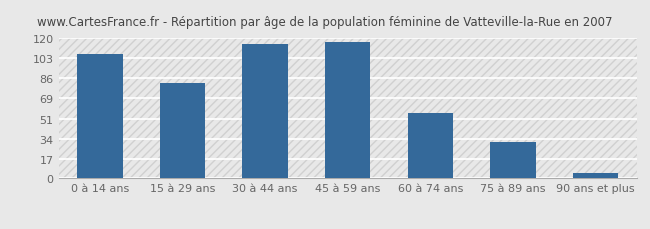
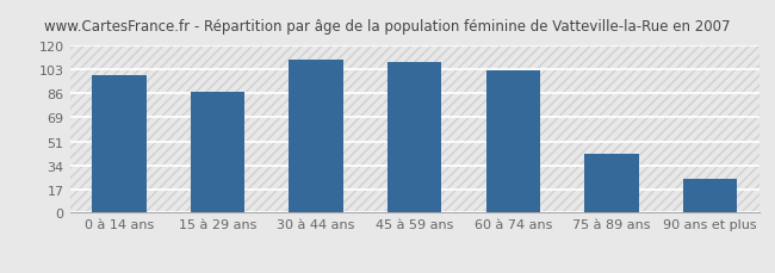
0 à 14 ans: 106 -> 99
15 à 29 ans: 82 -> 87
30 à 44 ans: 115 -> 110
45 à 59 ans: 117 -> 108
60 à 74 ans: 56 -> 102
75 à 89 ans: 31 -> 42
90 ans et plus: 5 -> 24
